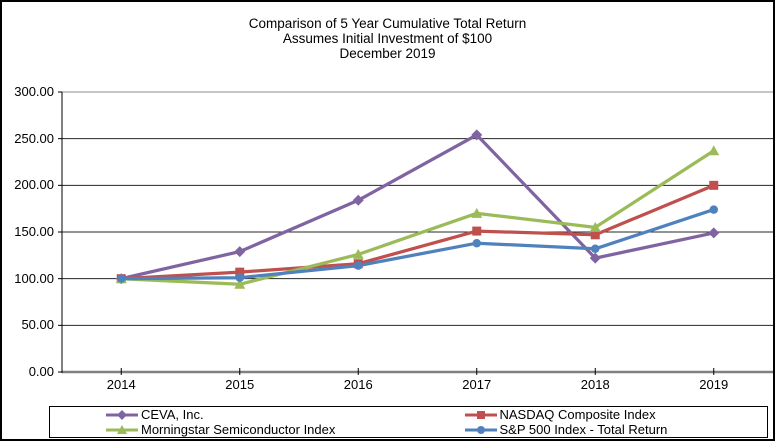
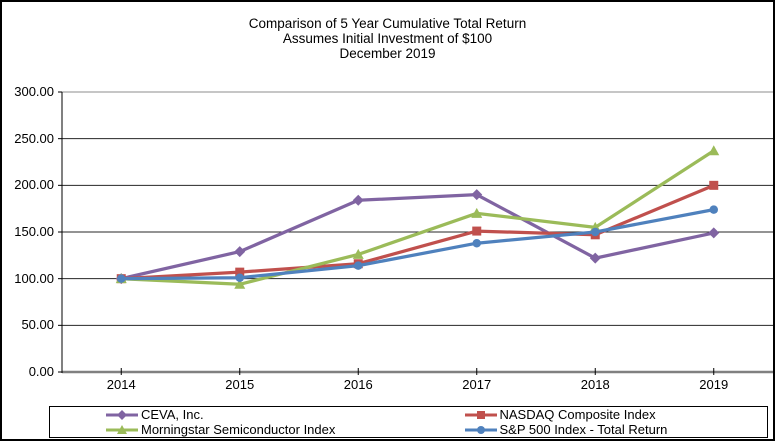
CEVA, Inc./2017: 250 -> 190
S&P 500 Index - Total Return/2018: 130 -> 150
